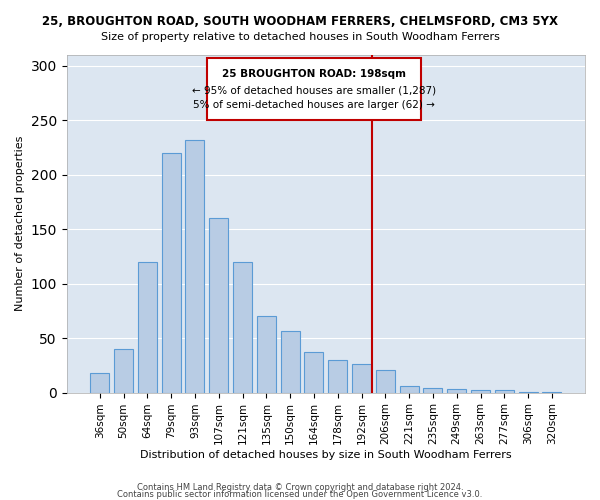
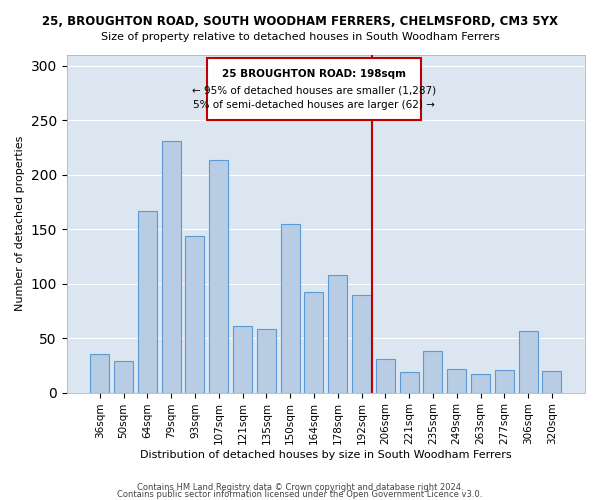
36sqm: 18 -> 35
50sqm: 40 -> 29
64sqm: 120 -> 167
79sqm: 220 -> 231
93sqm: 232 -> 144
107sqm: 160 -> 214
121sqm: 120 -> 61
135sqm: 70 -> 58
150sqm: 57 -> 155
164sqm: 37 -> 92
178sqm: 30 -> 108
192sqm: 26 -> 90
206sqm: 21 -> 31
221sqm: 6 -> 19
235sqm: 4 -> 38
249sqm: 3 -> 22
263sqm: 2 -> 17
277sqm: 2 -> 21
306sqm: 1 -> 57
320sqm: 1 -> 20
